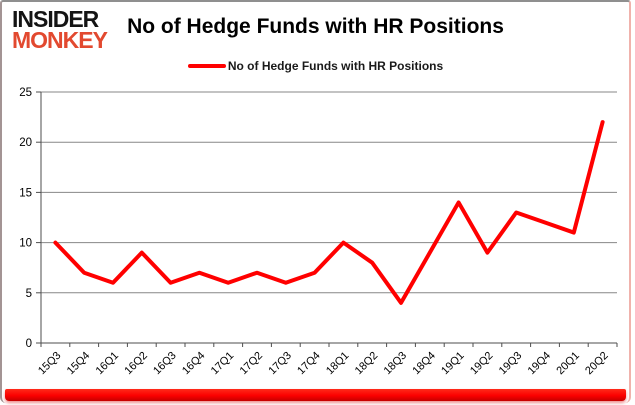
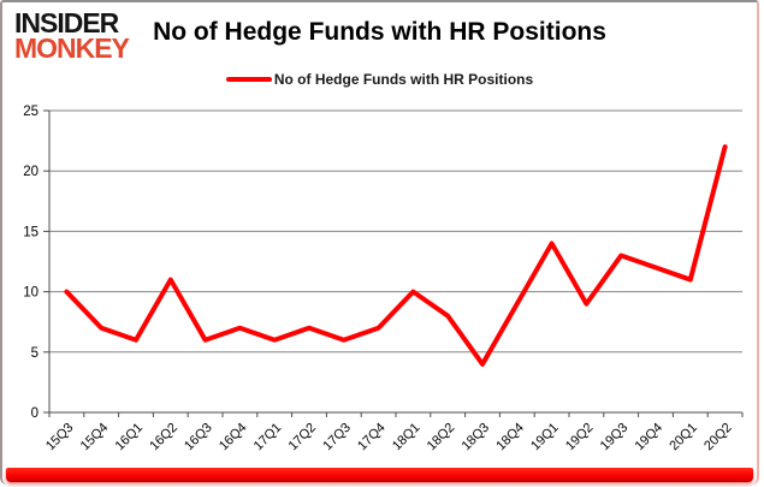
16Q2: 9 -> 11
